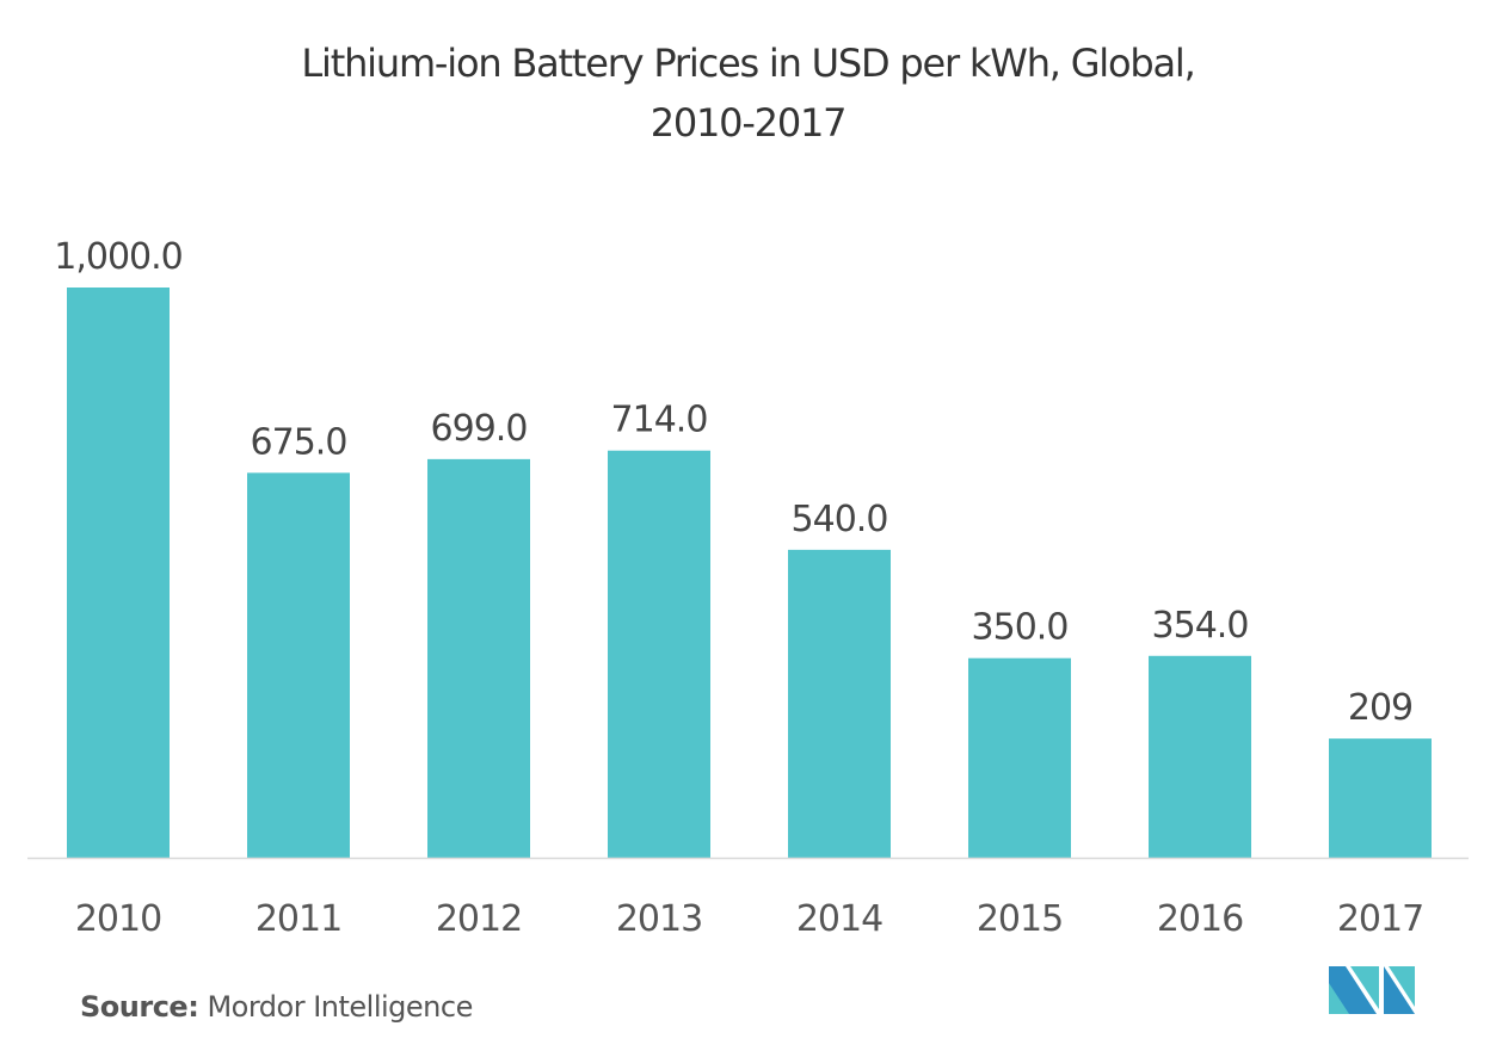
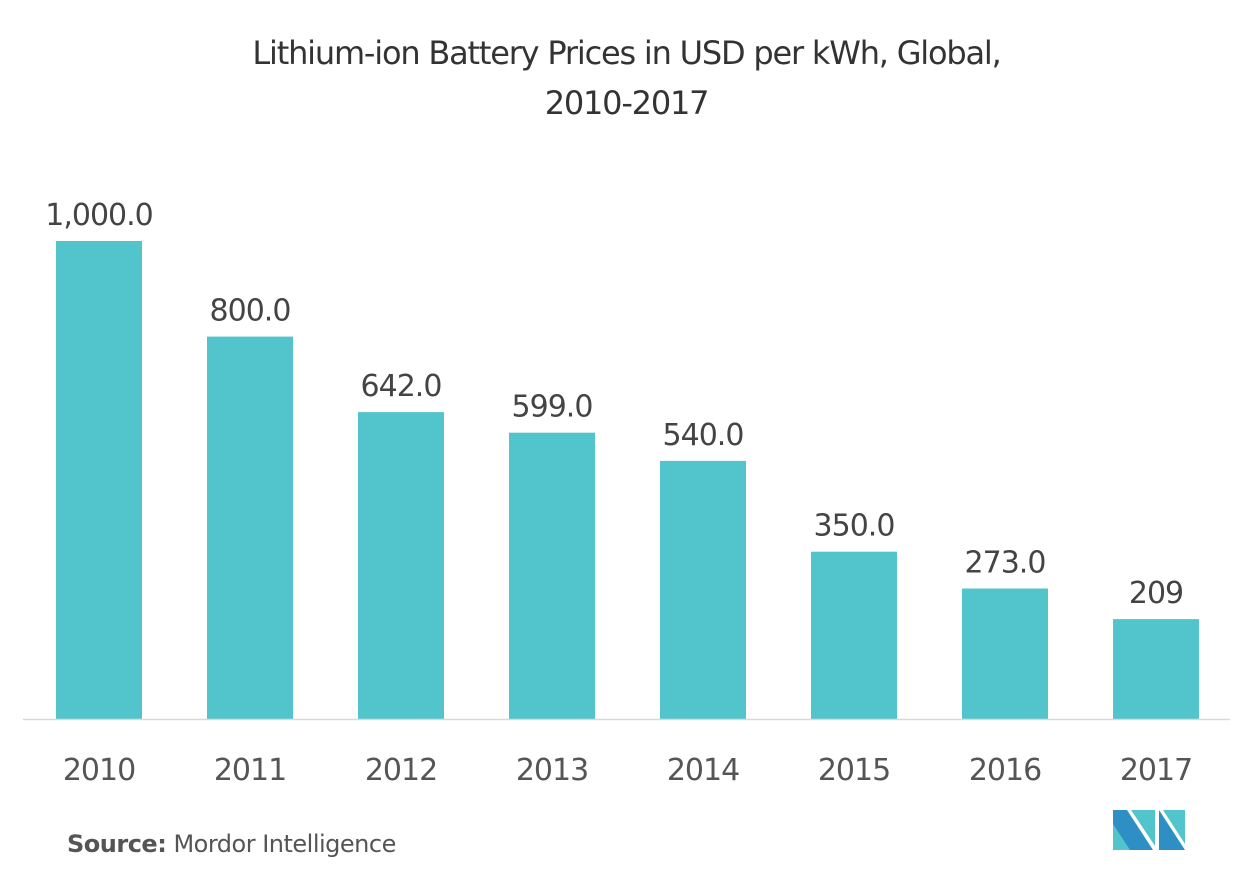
2011: 675.0 -> 800.0
2012: 699.0 -> 642.0
2013: 714.0 -> 599.0
2016: 354.0 -> 273.0
